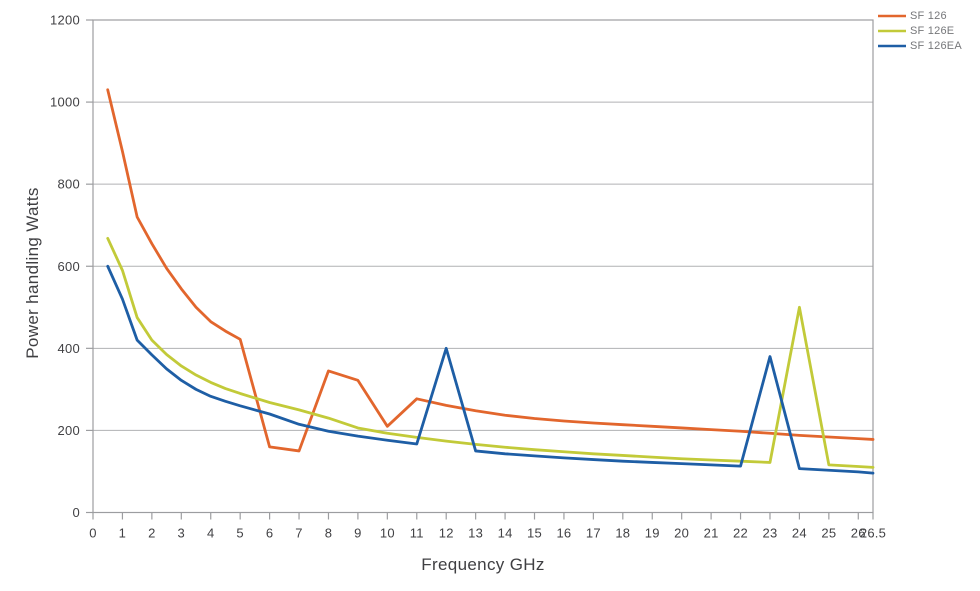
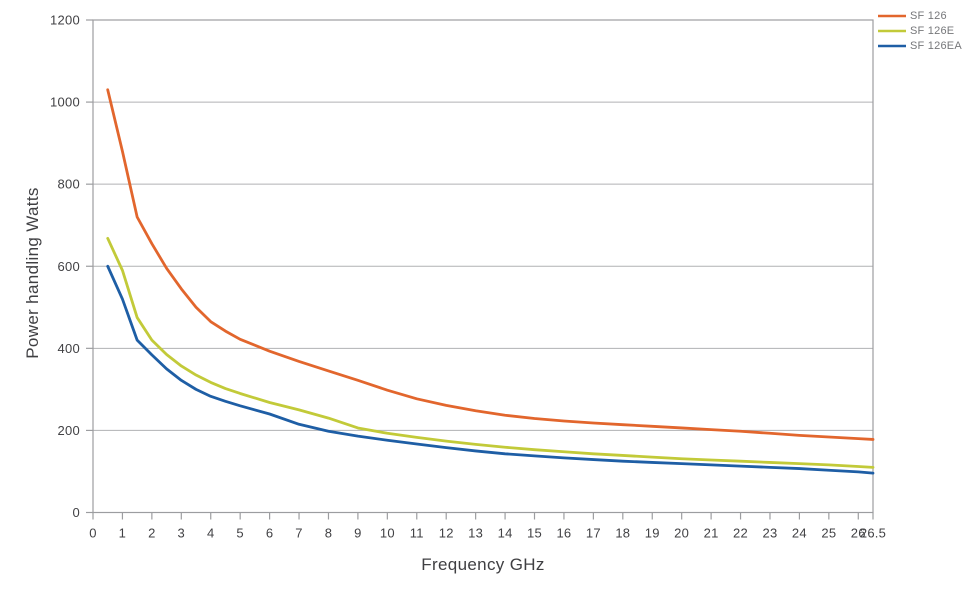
SF 126/6: 160 -> 390
SF 126/7: 150 -> 370
SF 126/10: 210 -> 300
SF 126EA/12: 400 -> 160
SF 126EA/23: 380 -> 110
SF 126E/24: 500 -> 120
